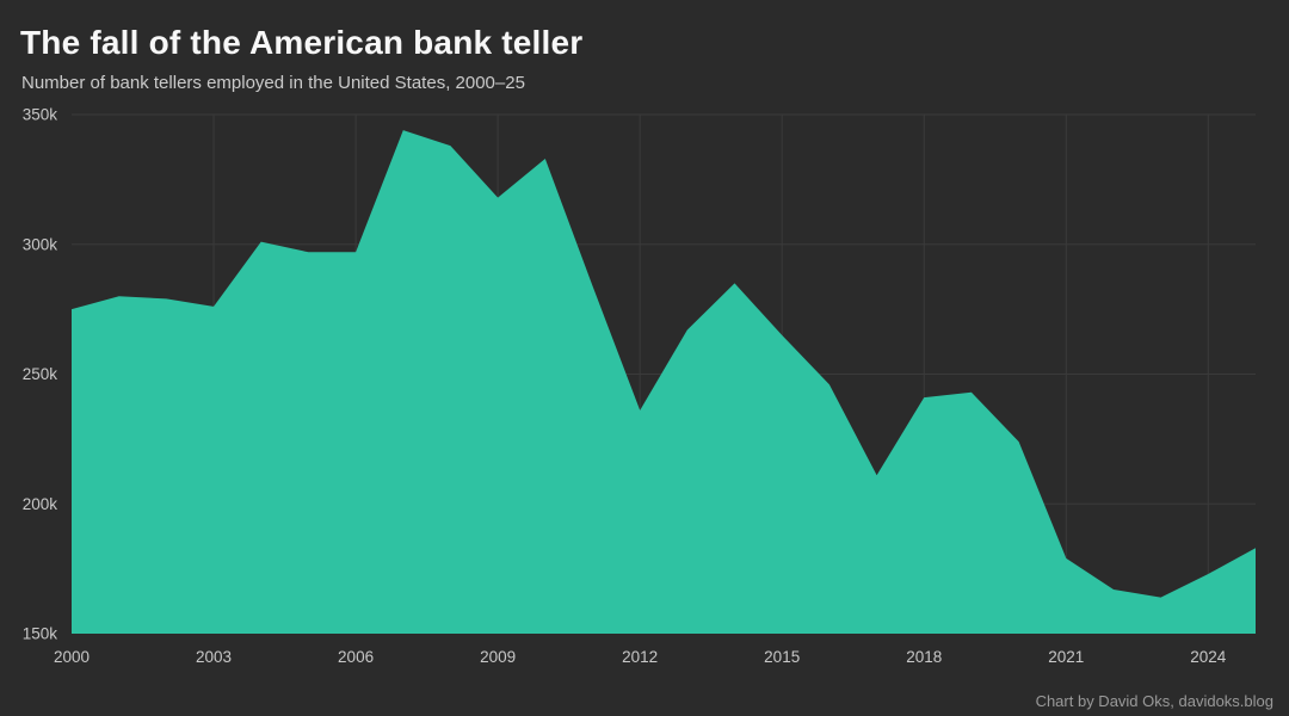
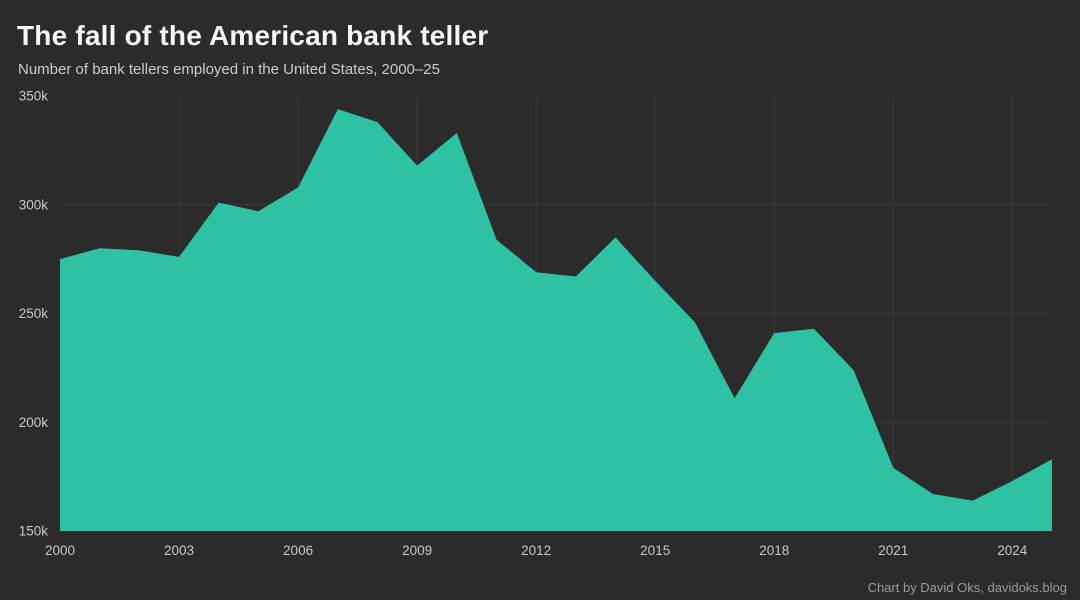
2006: 297k -> 308k
2012: 236k -> 269k
